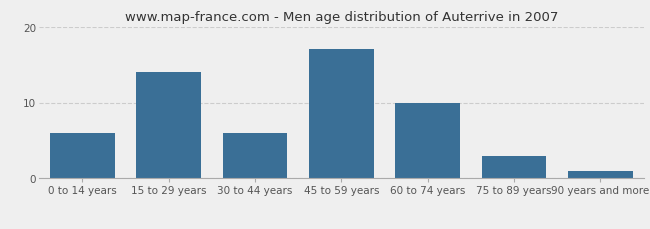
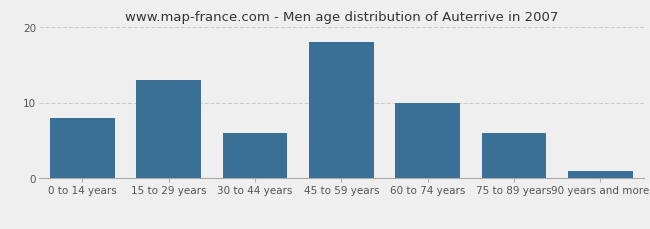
0 to 14 years: 6 -> 8
15 to 29 years: 14 -> 13
45 to 59 years: 17 -> 18
75 to 89 years: 3 -> 6
